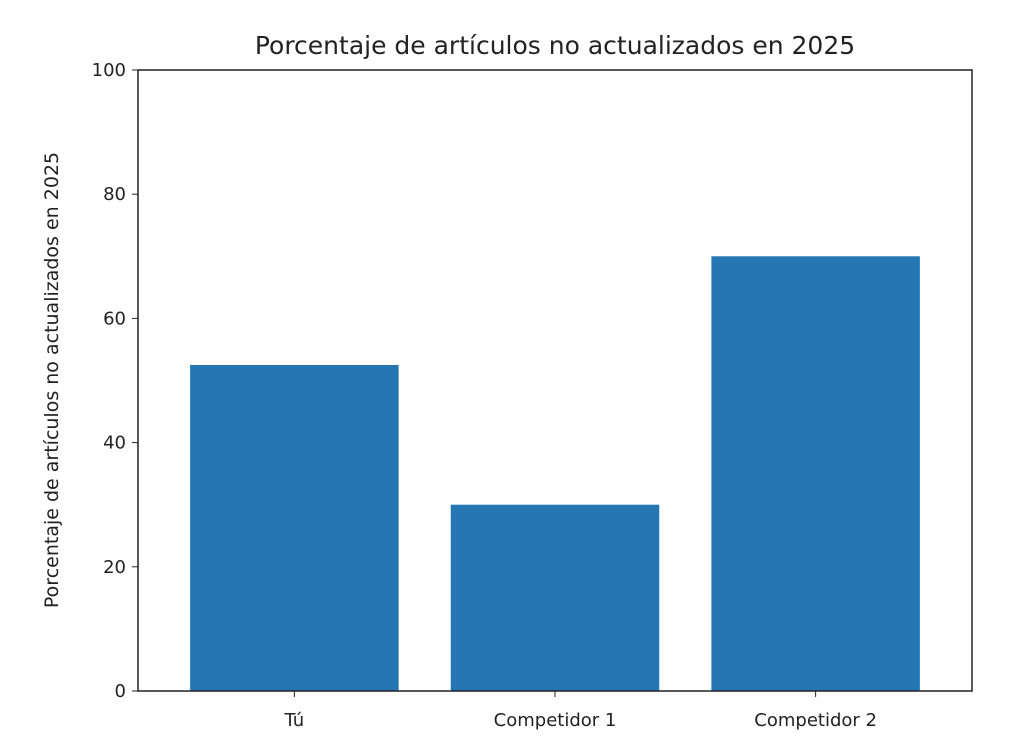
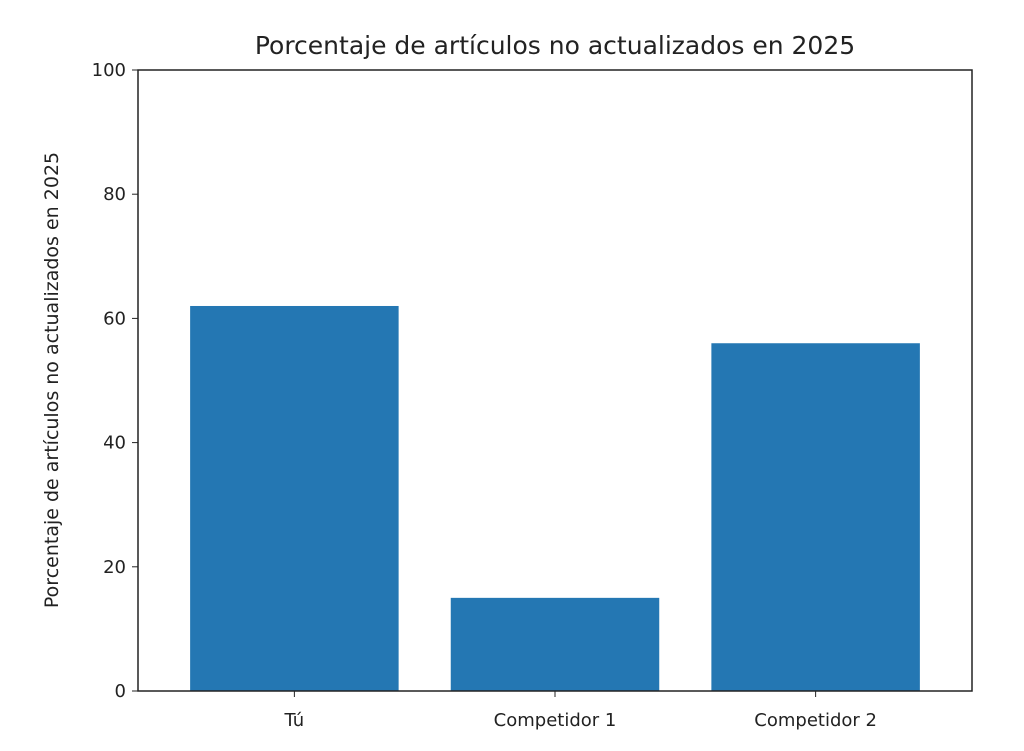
Tú: 52 -> 62
Competidor 1: 30 -> 15
Competidor 2: 70 -> 56
